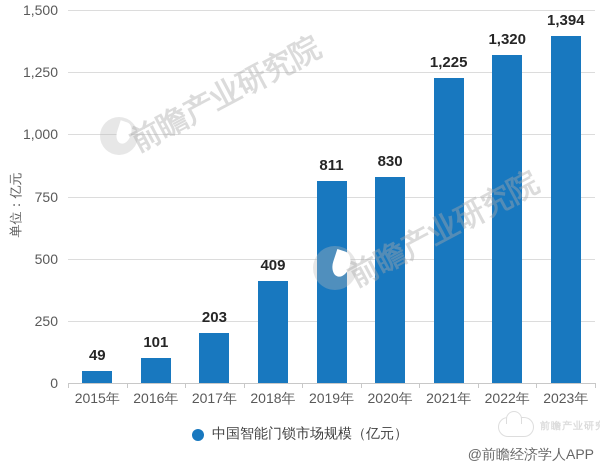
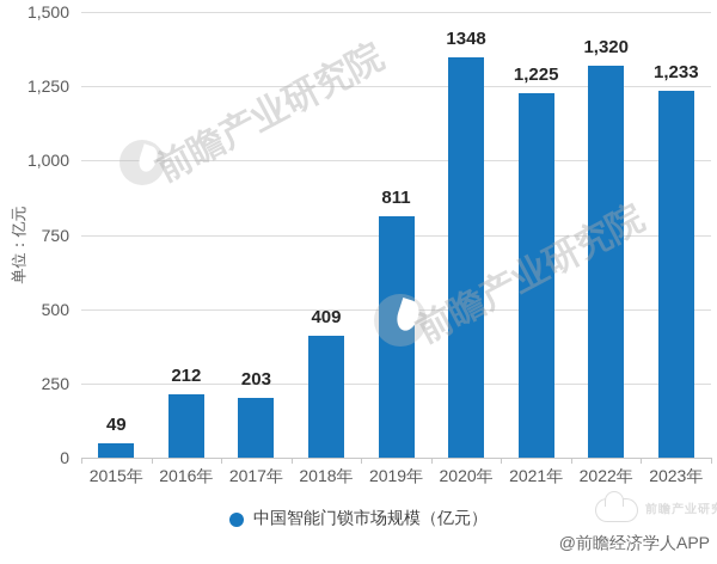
2016年: 101 -> 212
2020年: 830 -> 1348
2023年: 1,394 -> 1,233
